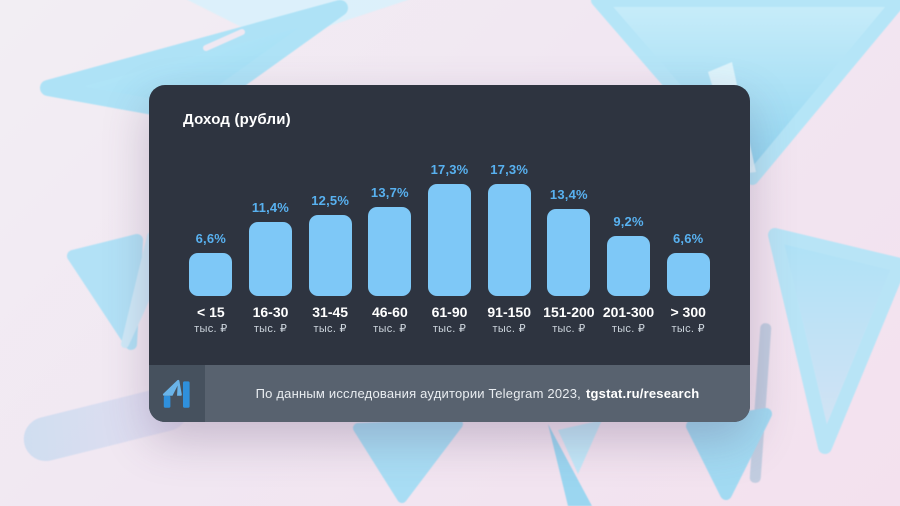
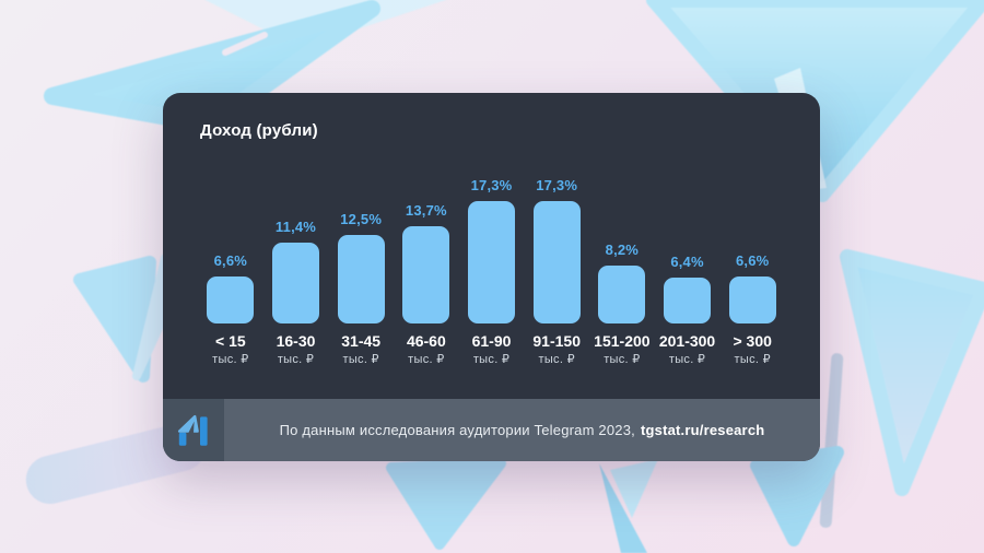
151-200: 13,4% -> 8,2%
201-300: 9,2% -> 6,4%
